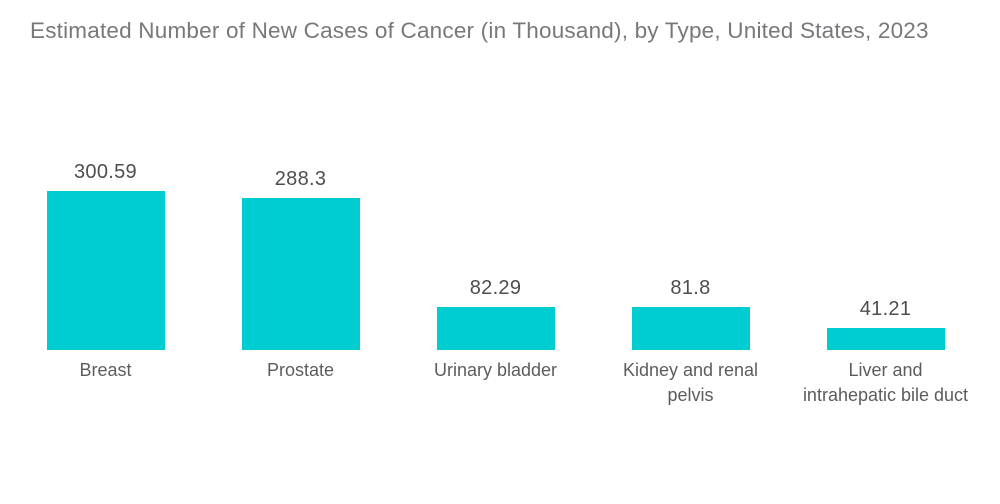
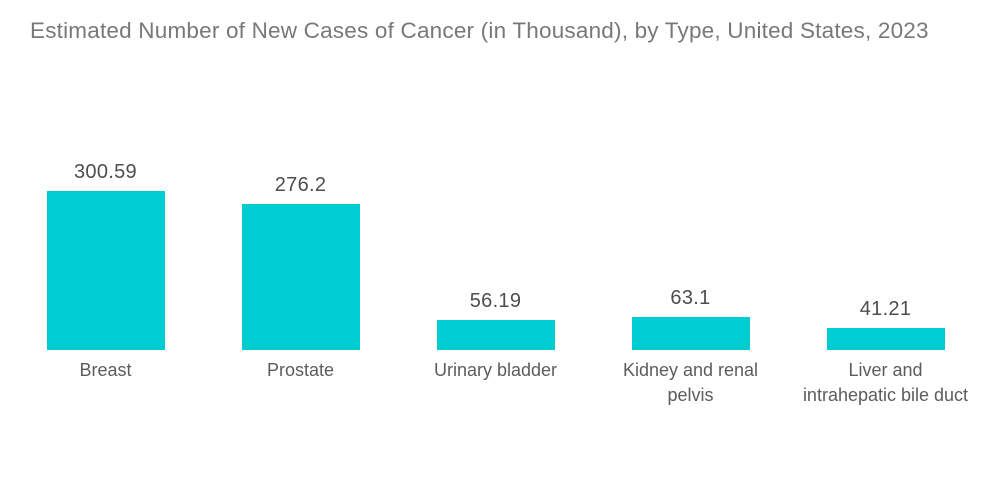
Prostate: 288.3 -> 276.2
Urinary bladder: 82.29 -> 56.19
Kidney and renal pelvis: 81.8 -> 63.1
